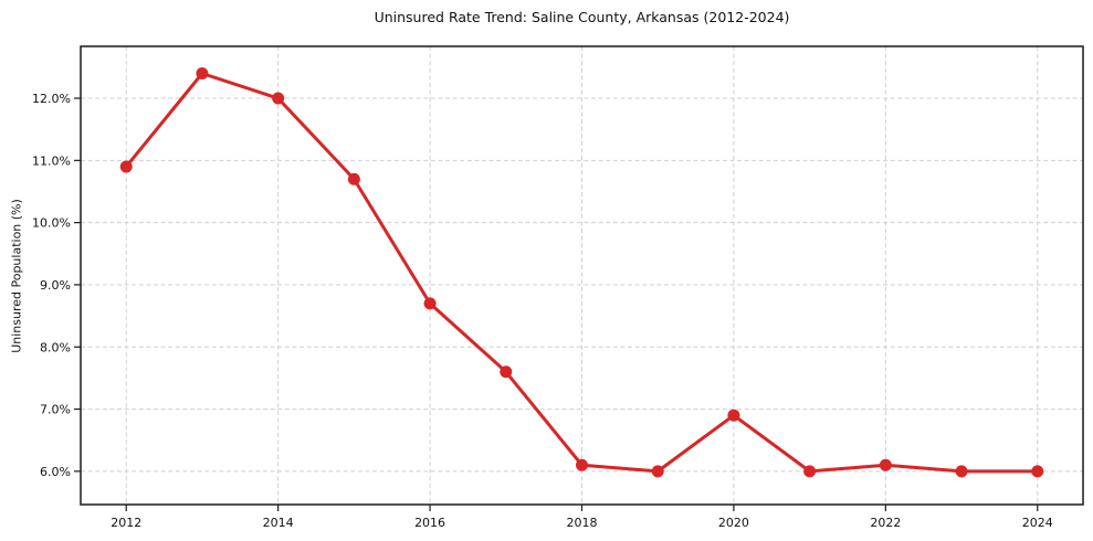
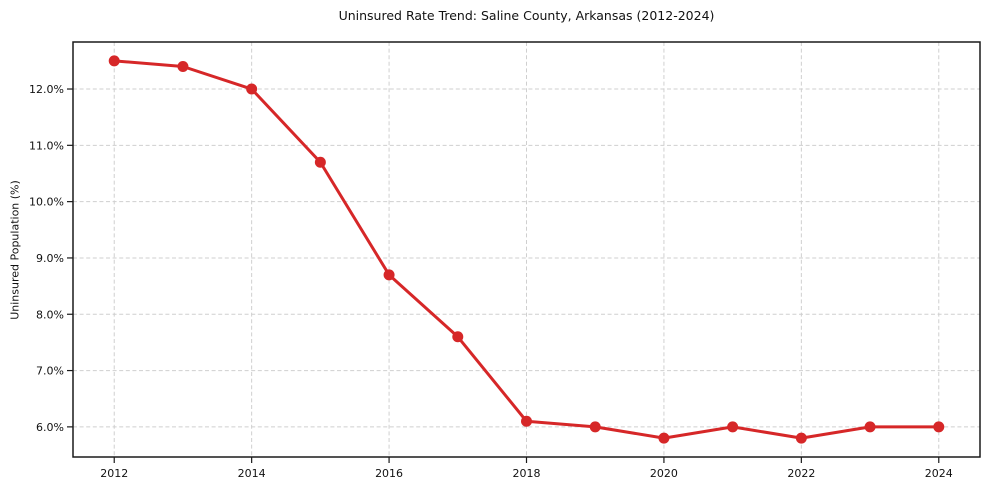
2012: 10.9% -> 12.5%
2020: 6.9% -> 5.8%
2022: 6.1% -> 5.8%
